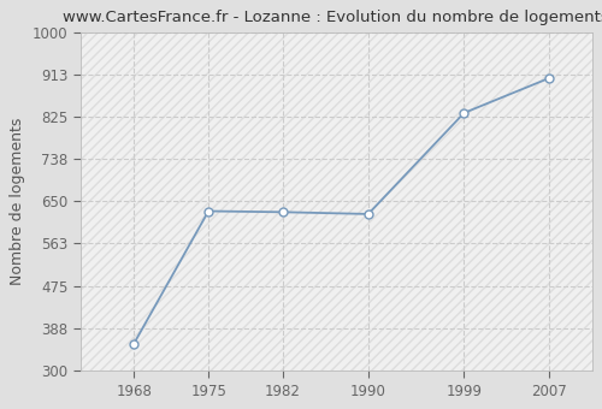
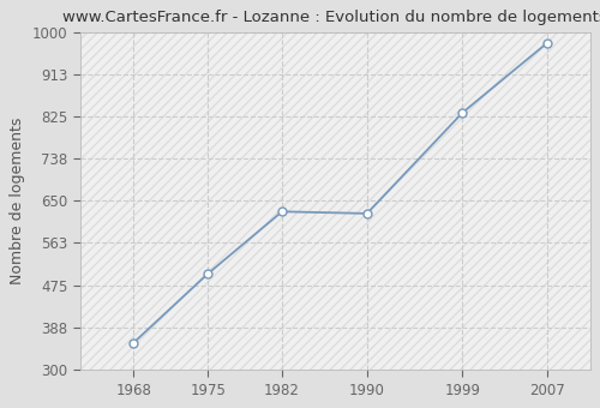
1975: 630 -> 499
2007: 905 -> 978
